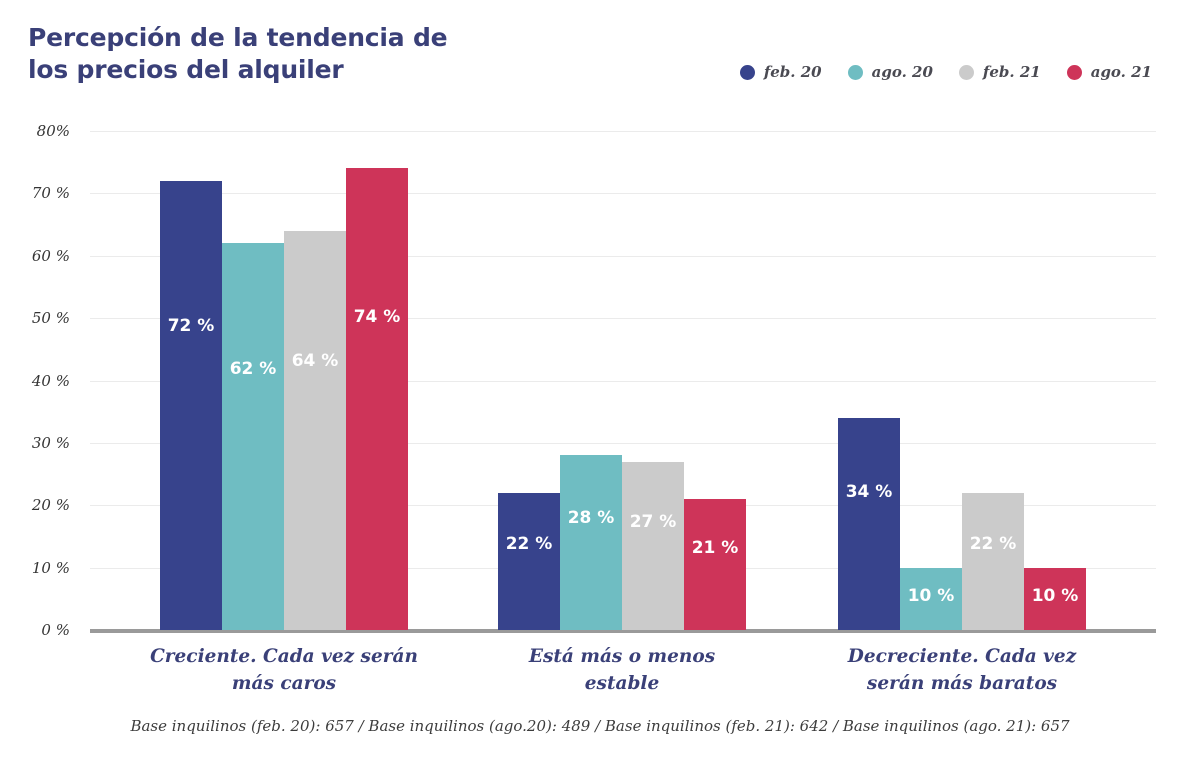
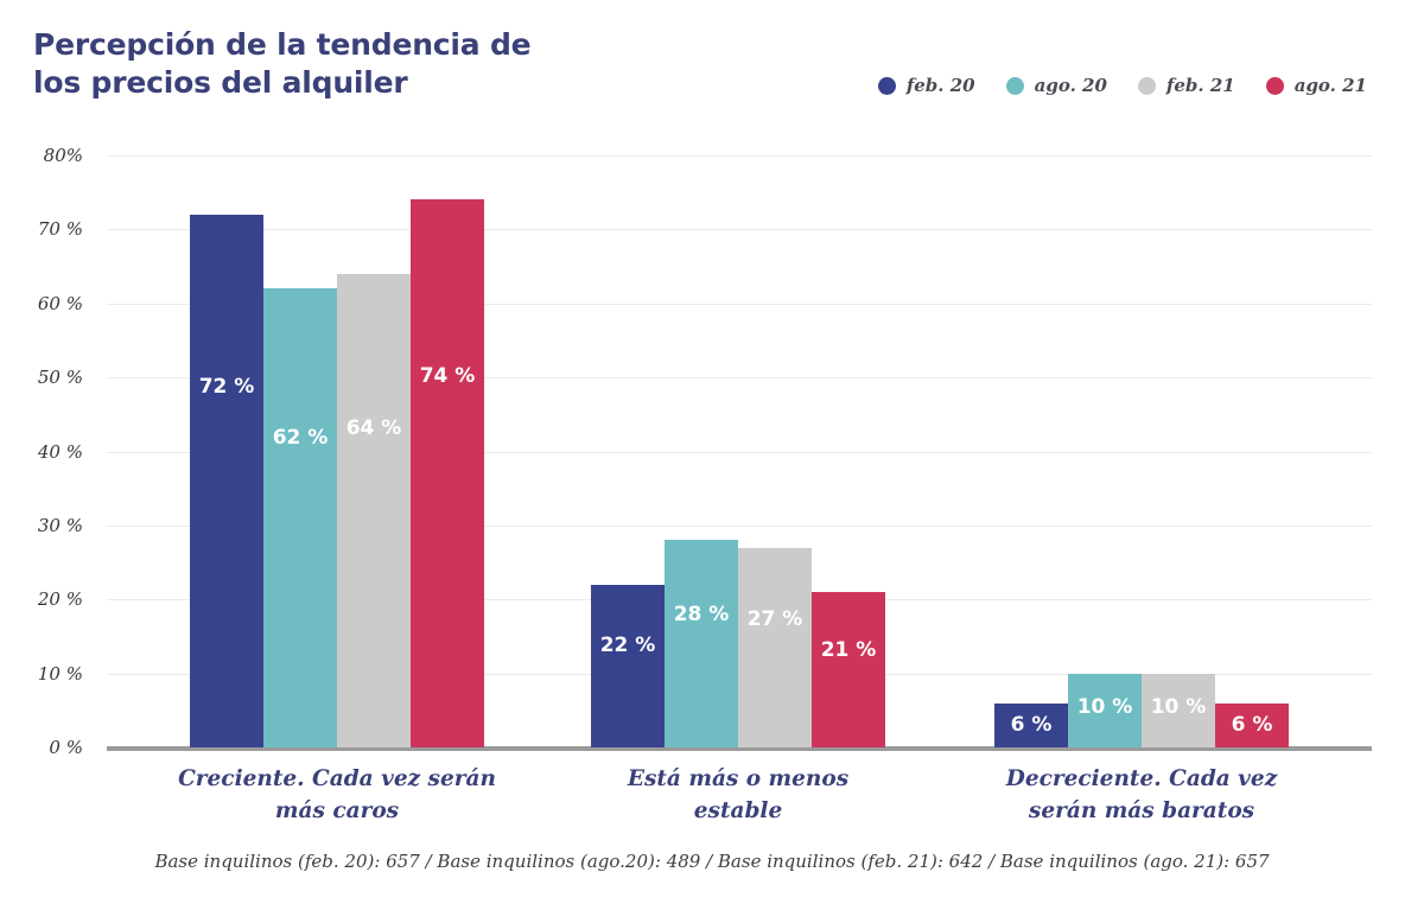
feb. 20/Decreciente. Cada vez serán más baratos: 34 -> 6
feb. 21/Decreciente. Cada vez serán más baratos: 22 -> 10
ago. 21/Decreciente. Cada vez serán más baratos: 10 -> 6
